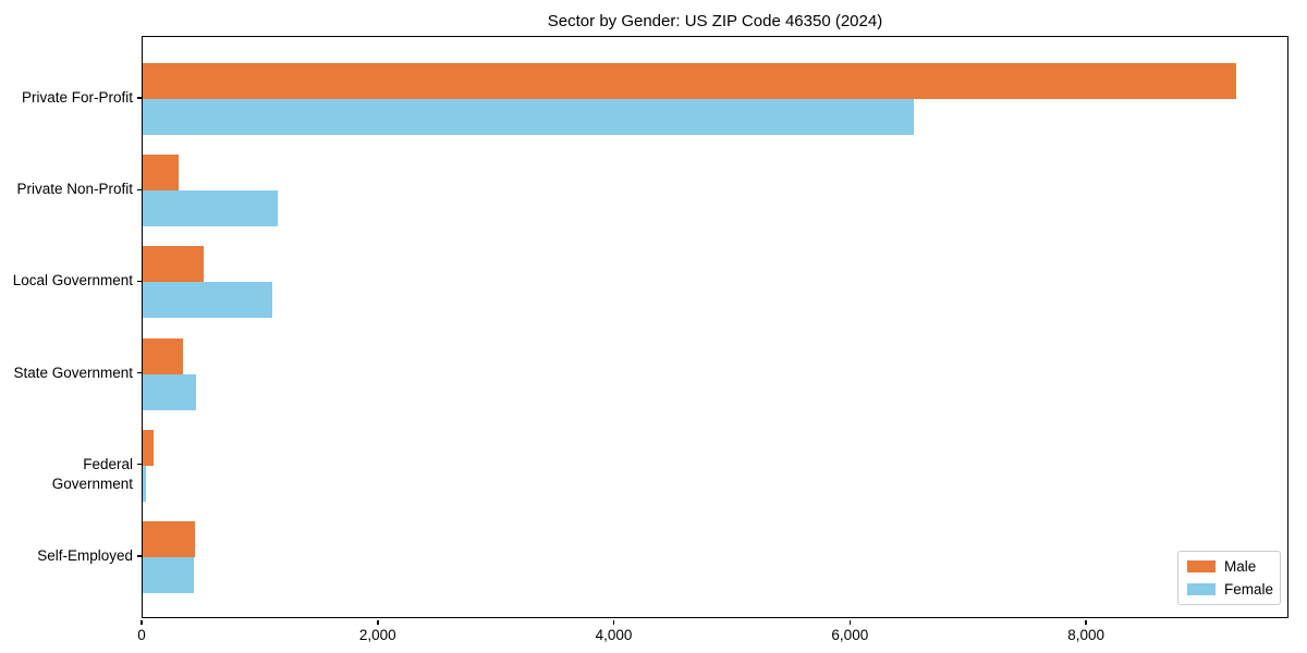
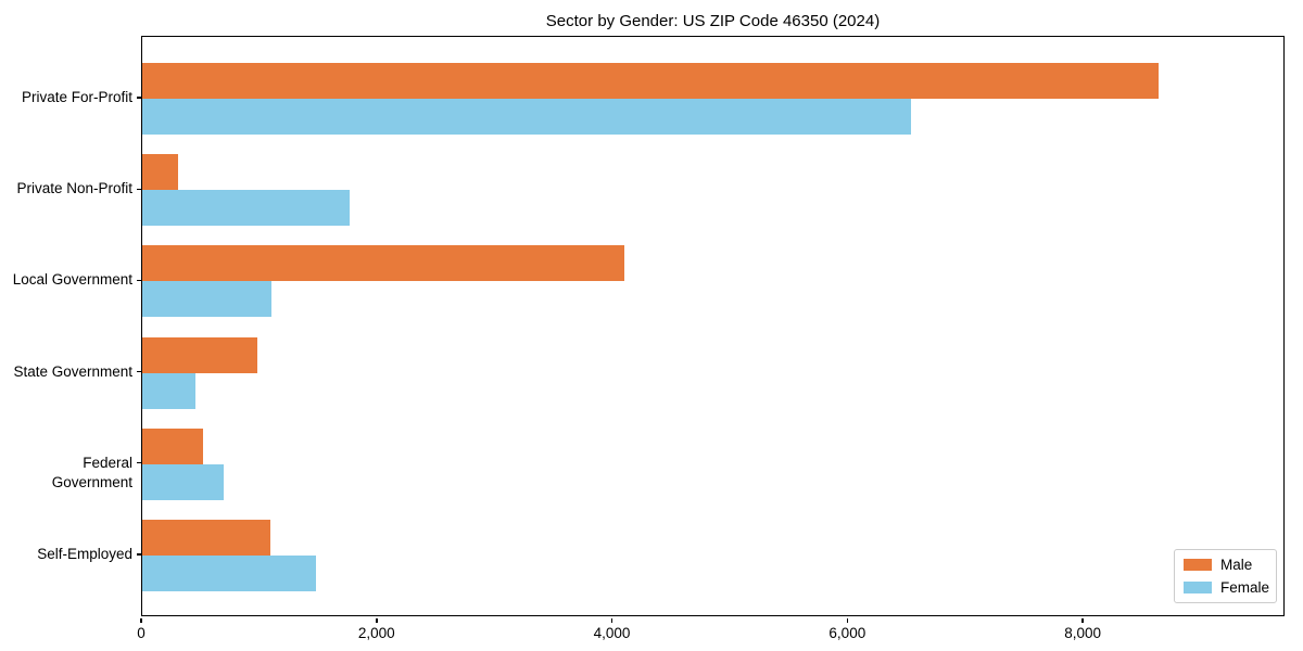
Male/Private For-Profit: 9280 -> 8650
Female/Private Non-Profit: 1150 -> 1770
Male/Local Government: 520 -> 4100
Male/State Government: 340 -> 980
Male/Federal Government: 90 -> 520
Female/Federal Government: 20 -> 690
Male/Self-Employed: 440 -> 1090
Female/Self-Employed: 430 -> 1480
